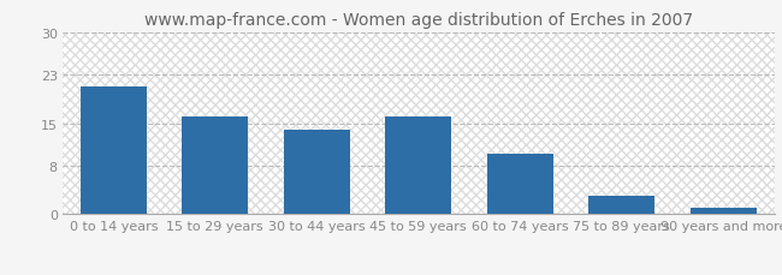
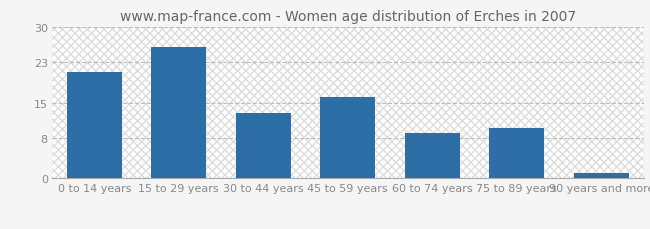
15 to 29 years: 16 -> 26
30 to 44 years: 14 -> 13
60 to 74 years: 10 -> 9
75 to 89 years: 3 -> 10
